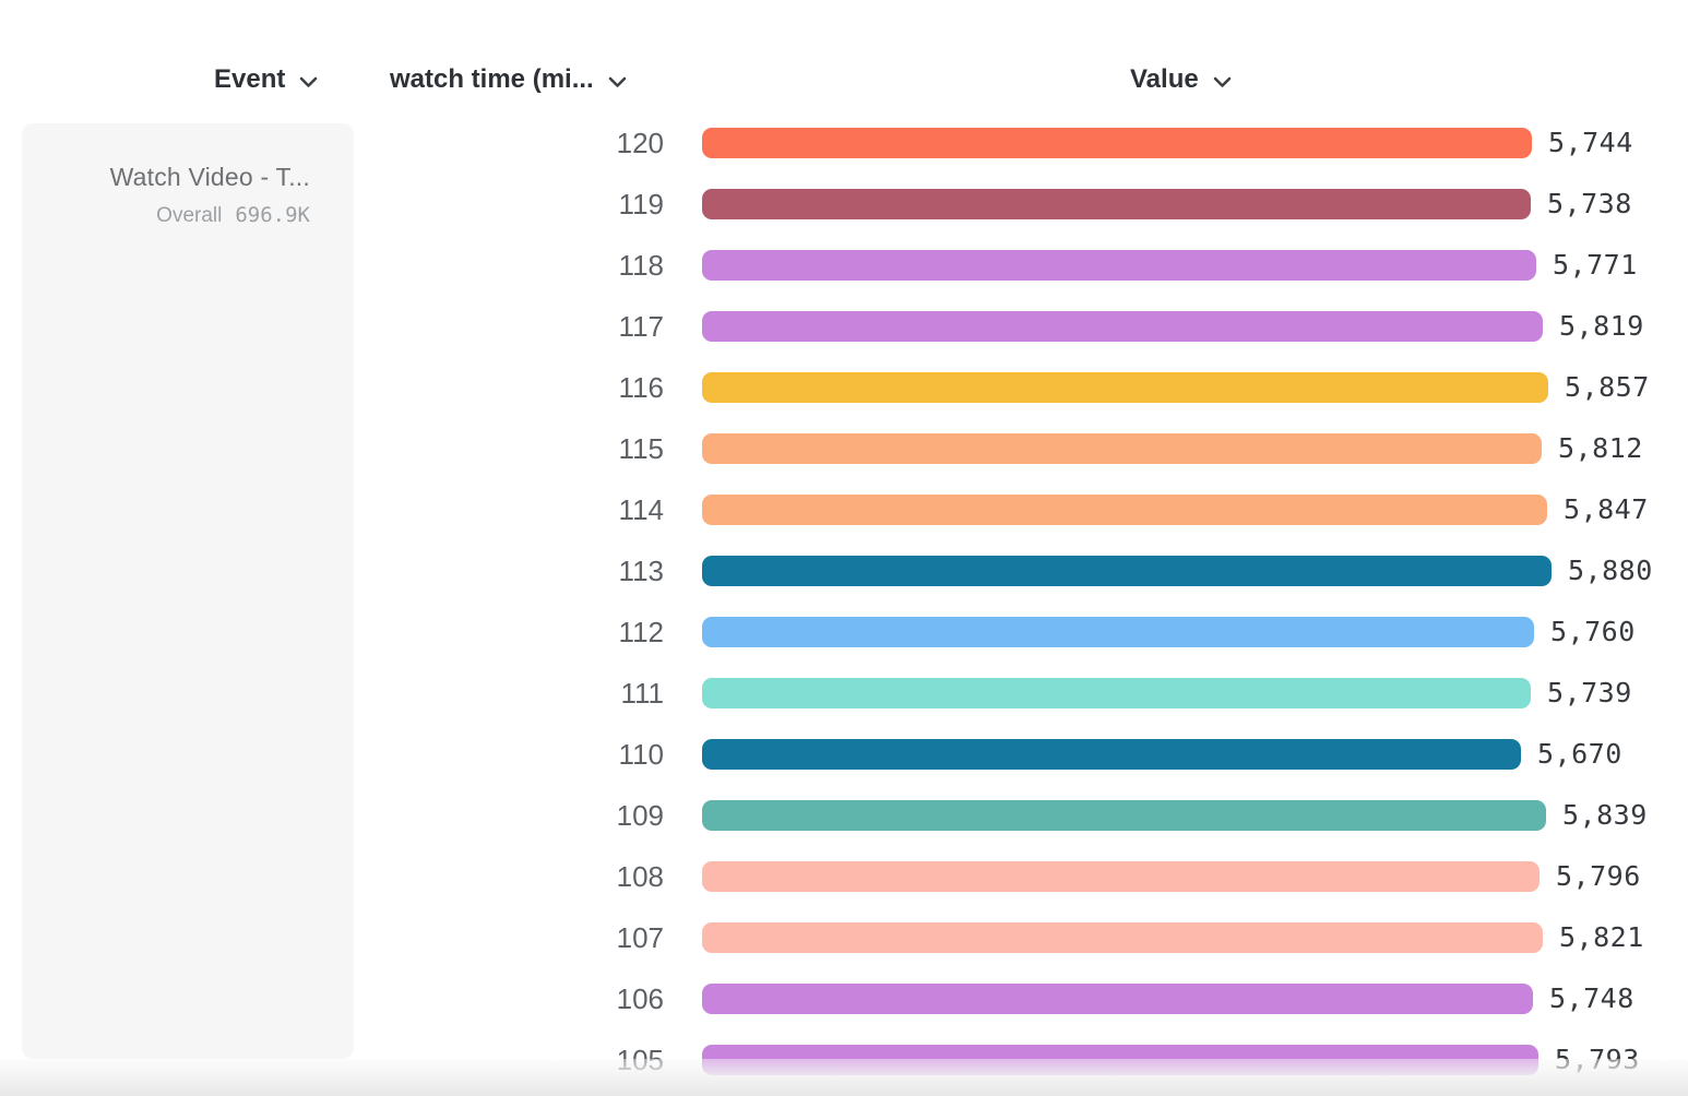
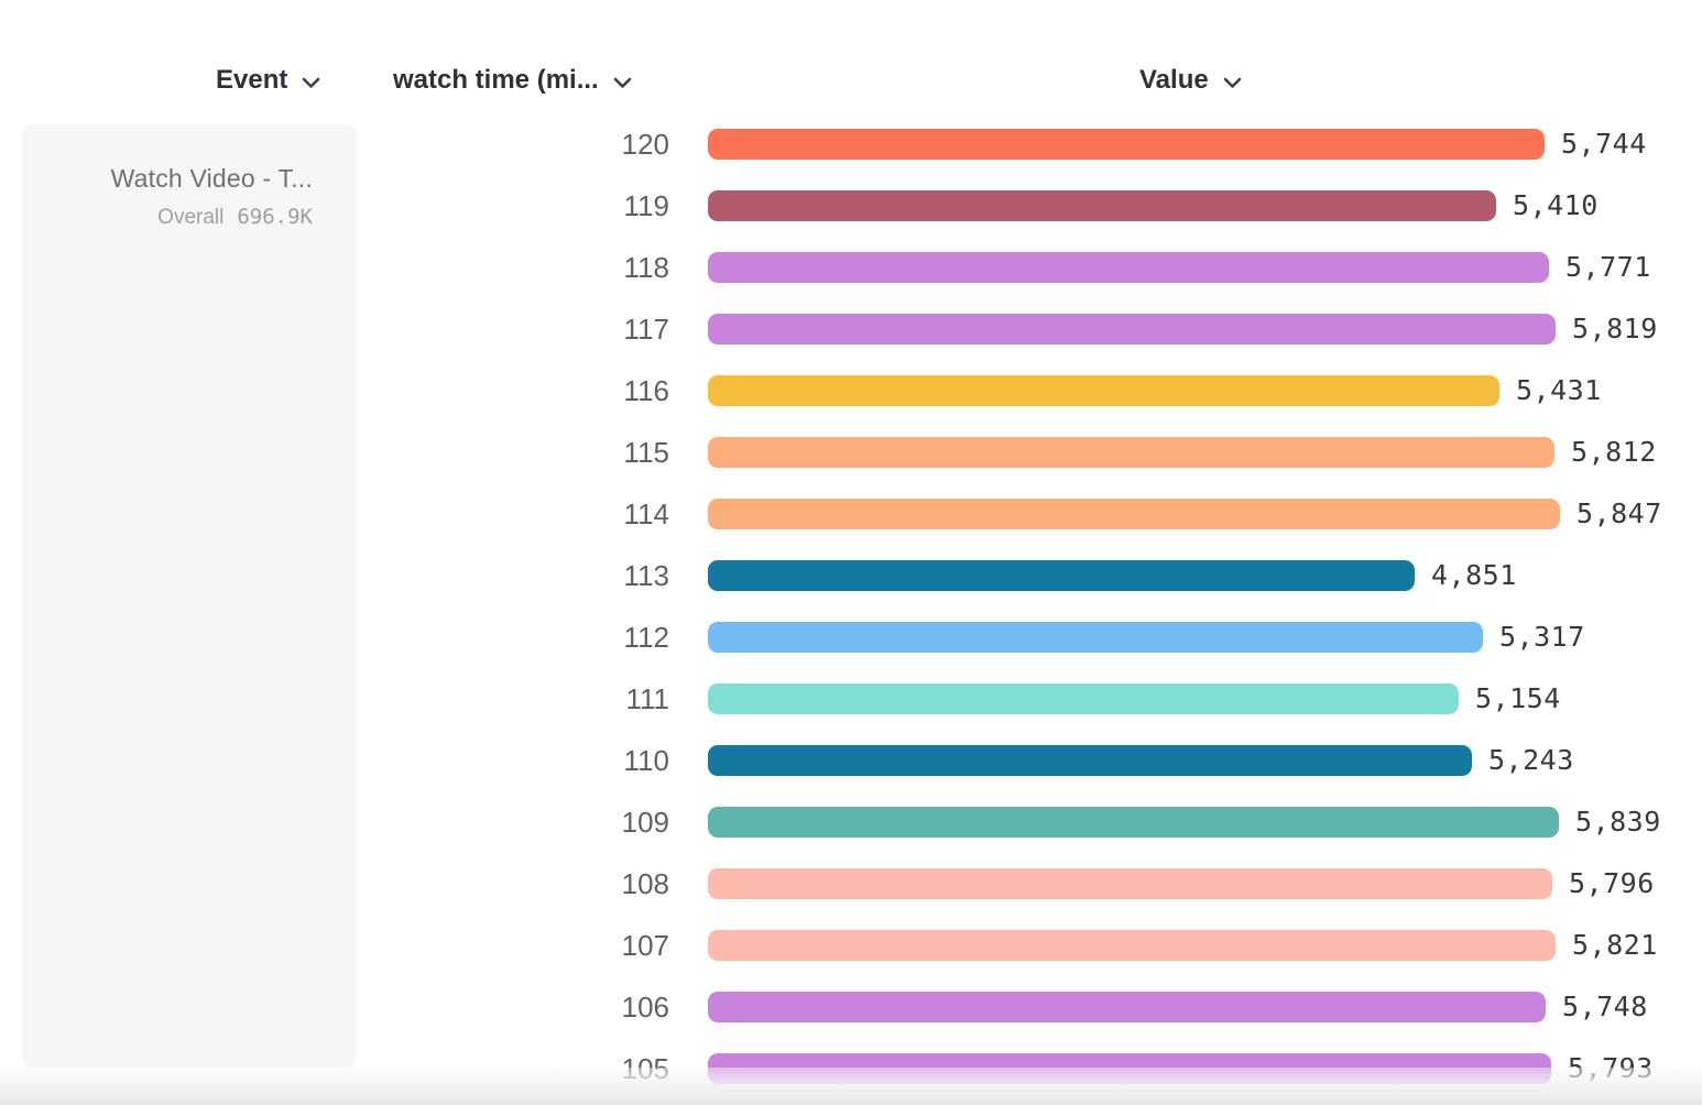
119: 5,738 -> 5,410
116: 5,857 -> 5,431
113: 5,880 -> 4,851
112: 5,760 -> 5,317
111: 5,739 -> 5,154
110: 5,670 -> 5,243
